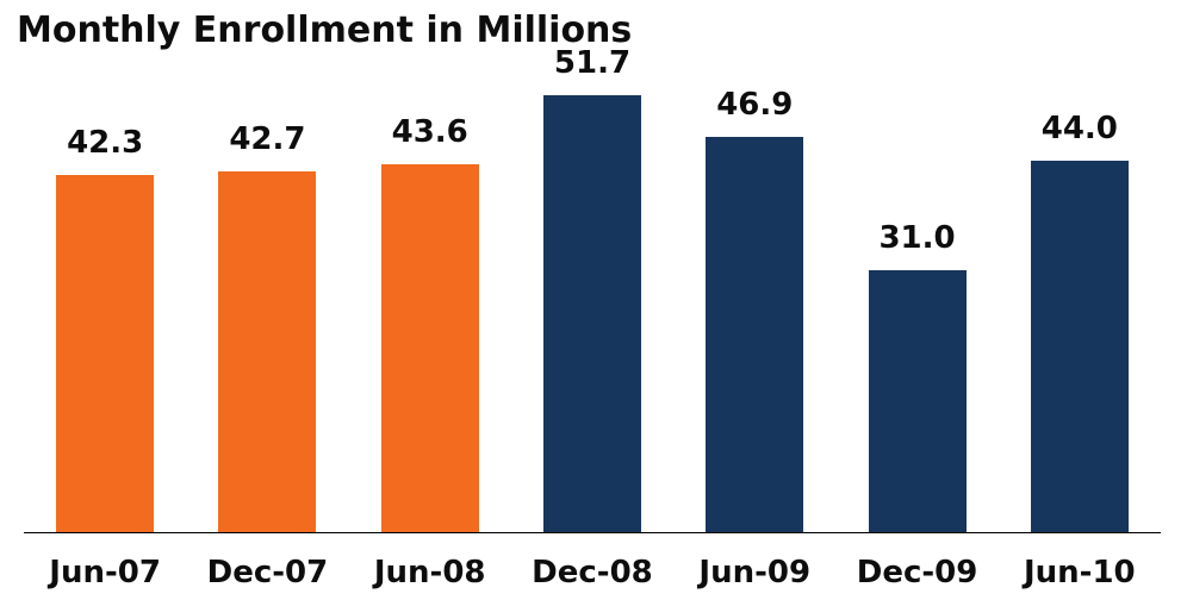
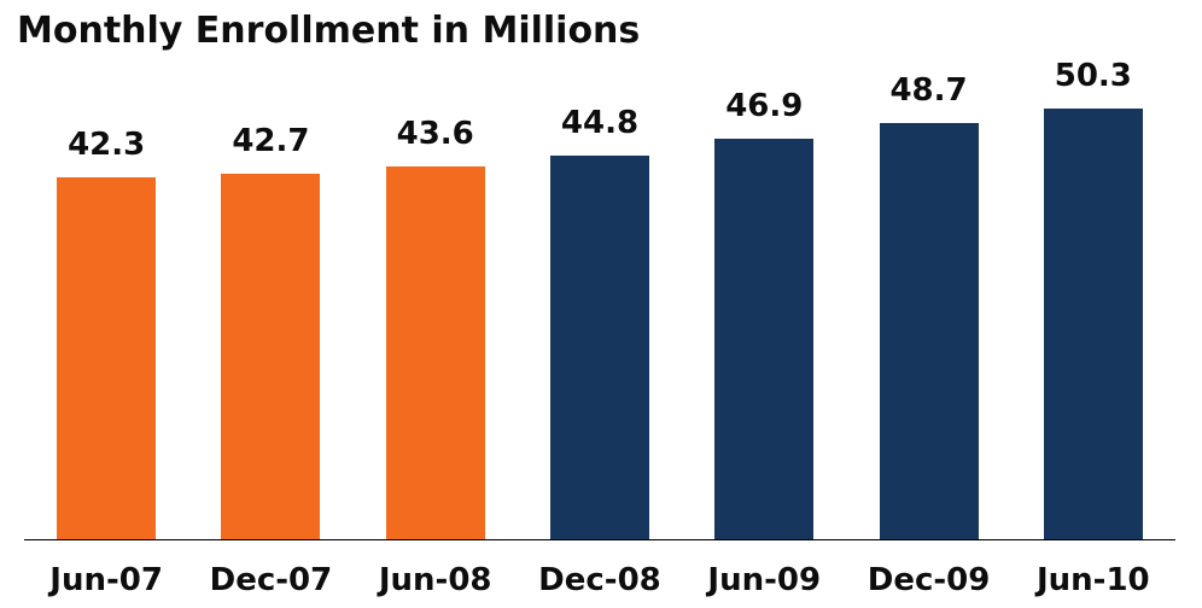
Dec-08: 51.7 -> 44.8
Dec-09: 31.0 -> 48.7
Jun-10: 44.0 -> 50.3
